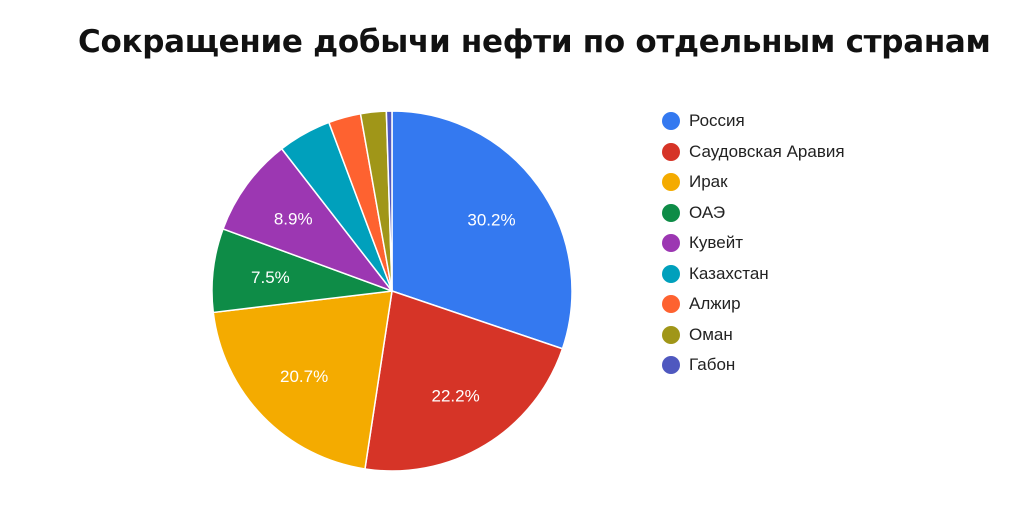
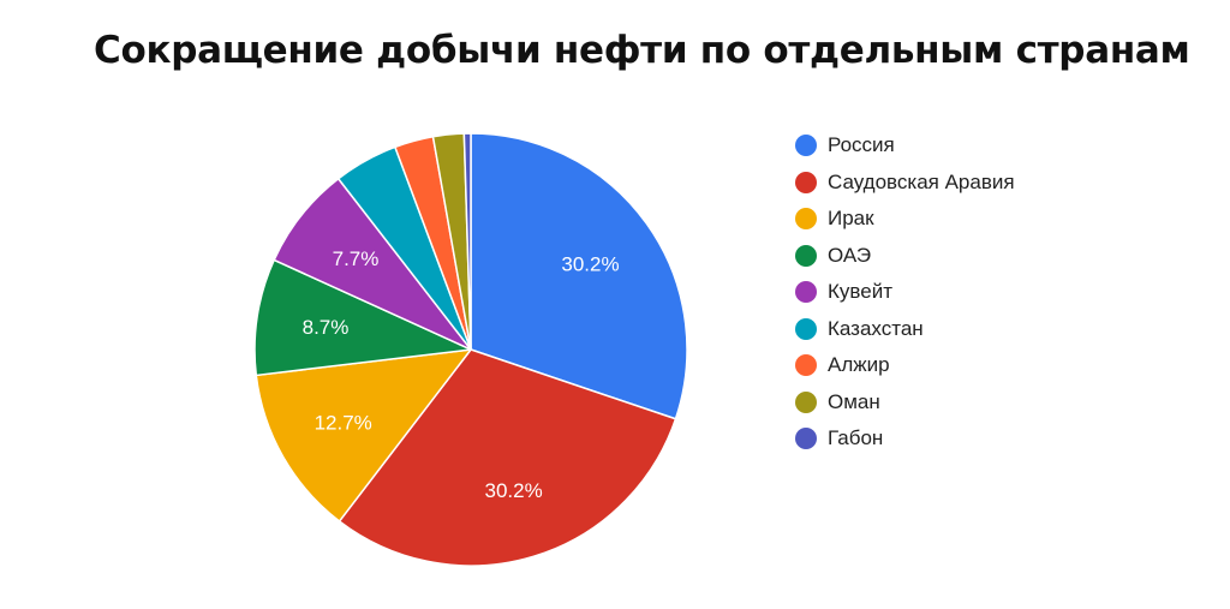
Саудовская Аравия: 22.2% -> 30.2%
Ирак: 20.7% -> 12.7%
ОАЭ: 7.5% -> 8.7%
Кувейт: 8.9% -> 7.7%
